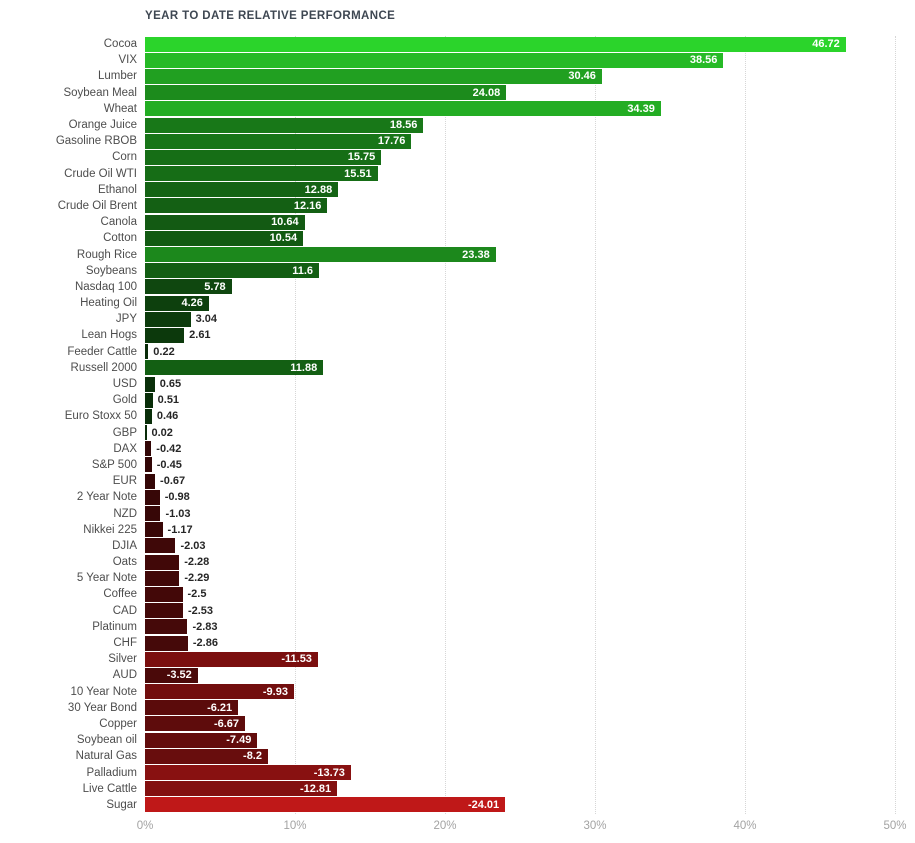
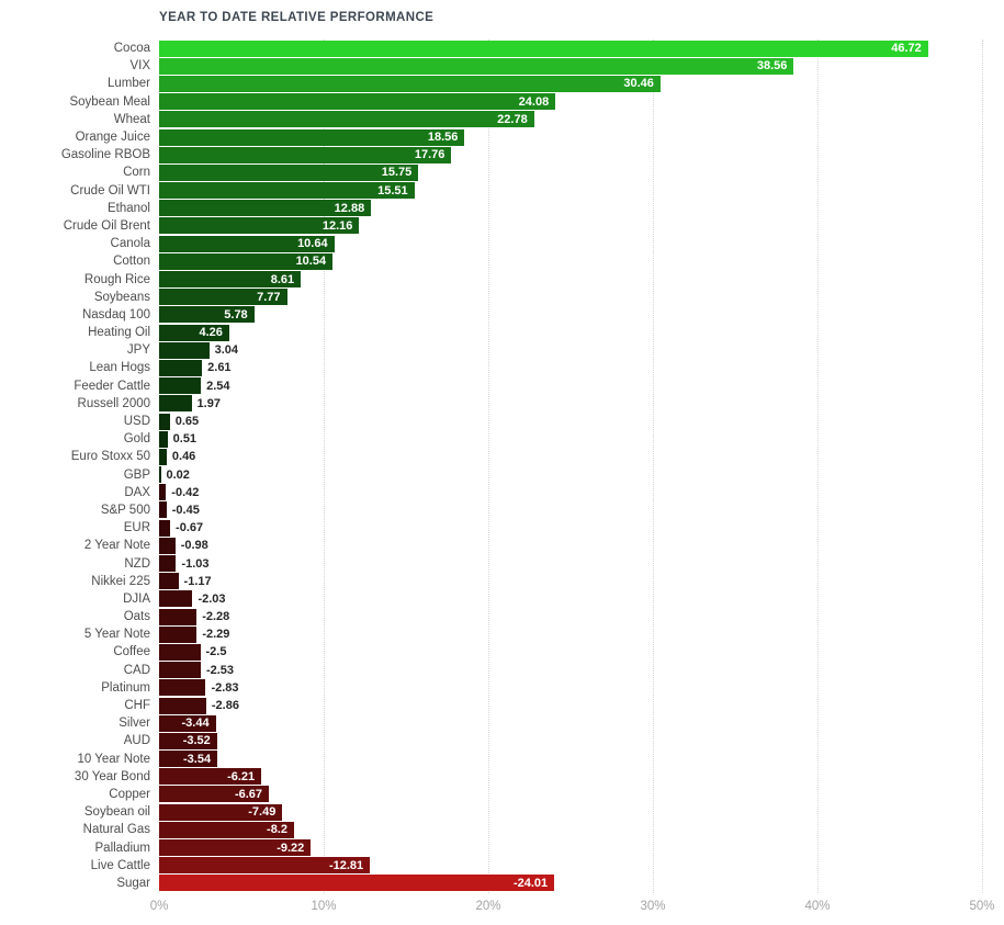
Wheat: 34.39 -> 22.78
Rough Rice: 23.38 -> 8.61
Soybeans: 11.6 -> 7.77
Feeder Cattle: 0.22 -> 2.54
Russell 2000: 11.88 -> 1.97
Silver: -11.53 -> -3.44
10 Year Note: -9.93 -> -3.54
Palladium: -13.73 -> -9.22
